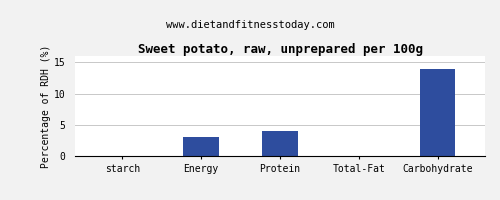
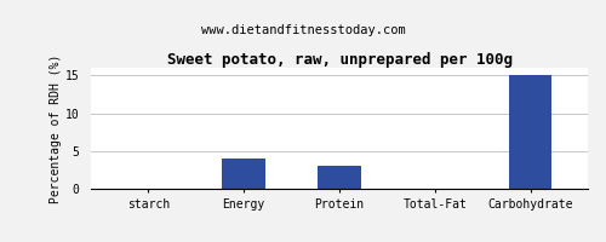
Energy: 3 -> 4
Protein: 4 -> 3
Carbohydrate: 14 -> 15
